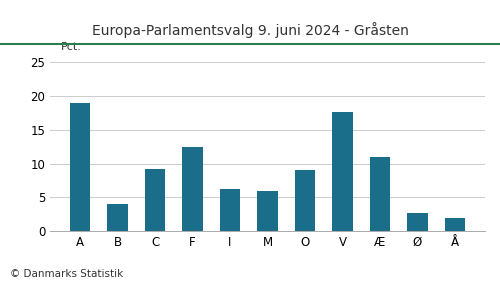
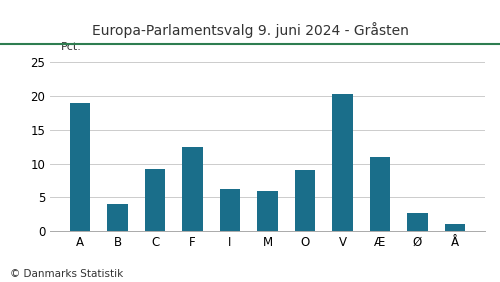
V: 17.6 -> 20.3
Å: 2.0 -> 1.1
